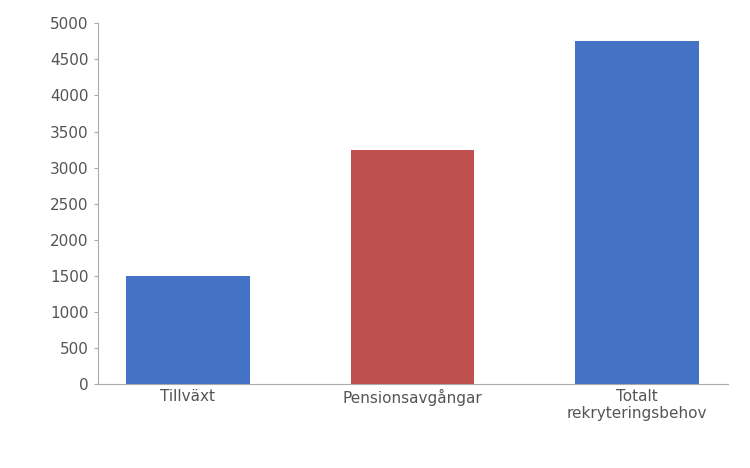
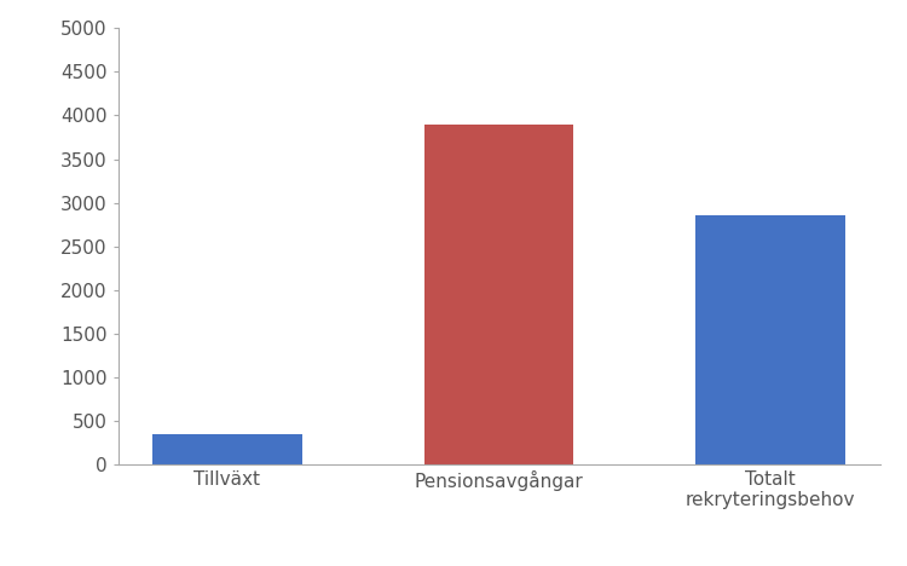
Tillväxt: 1500 -> 340
Pensionsavgångar: 3250 -> 3900
Totalt rekryteringsbehov: 4750 -> 2860
